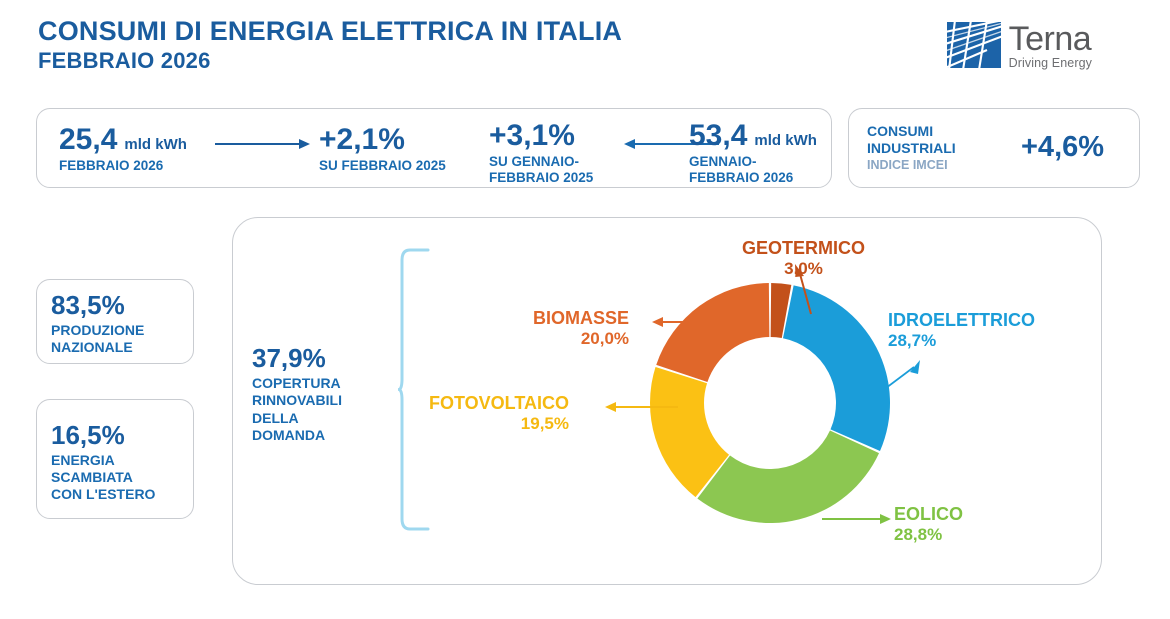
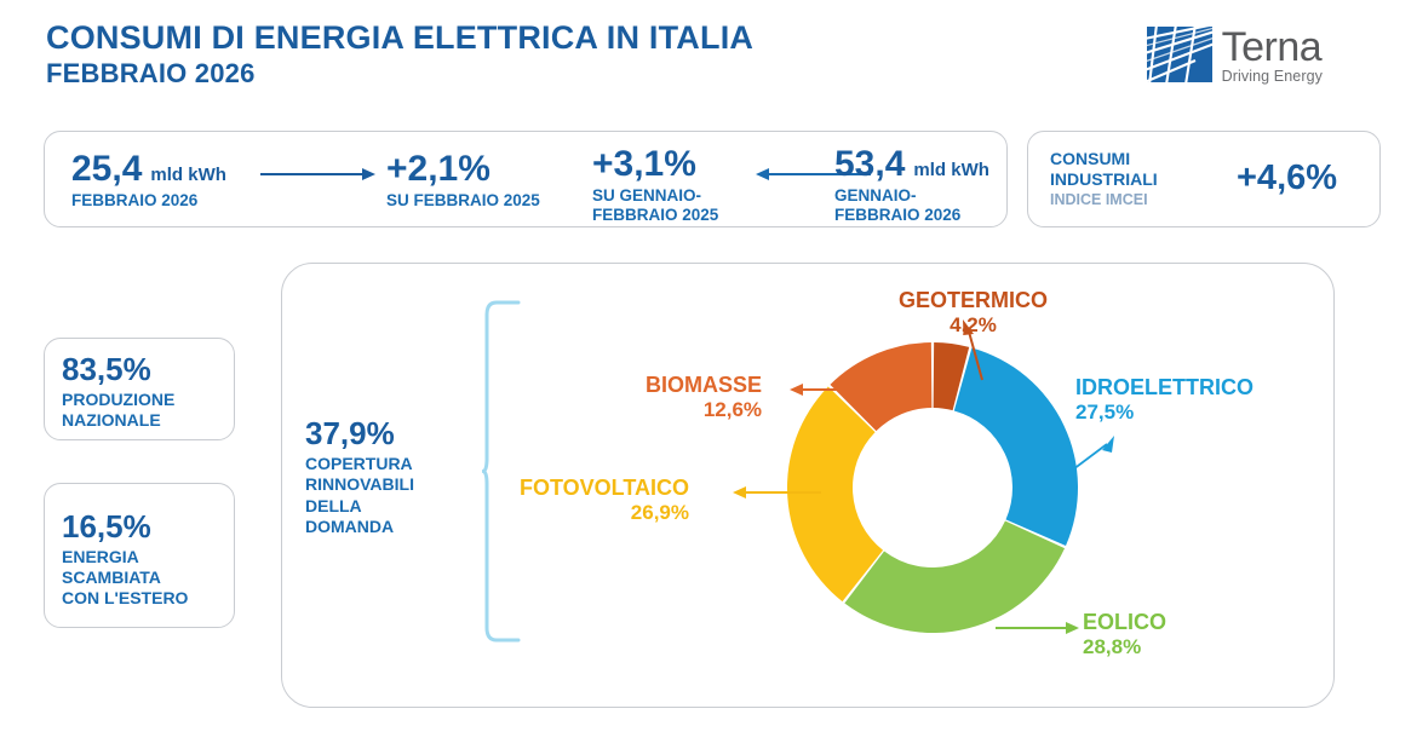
GEOTERMICO: 3,0% -> 4,2%
IDROELETTRICO: 28,7% -> 27,5%
FOTOVOLTAICO: 19,5% -> 26,9%
BIOMASSE: 20,0% -> 12,6%
